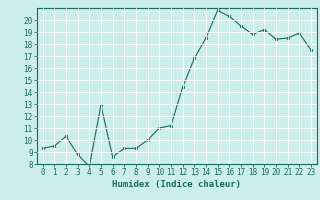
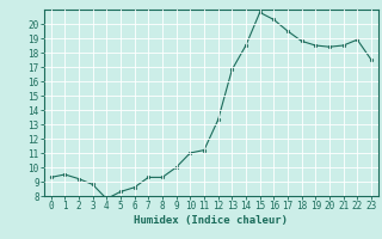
2: 10.3 -> 9.2
5: 12.9 -> 8.3
12: 14.4 -> 13.3
19: 19.2 -> 18.5
